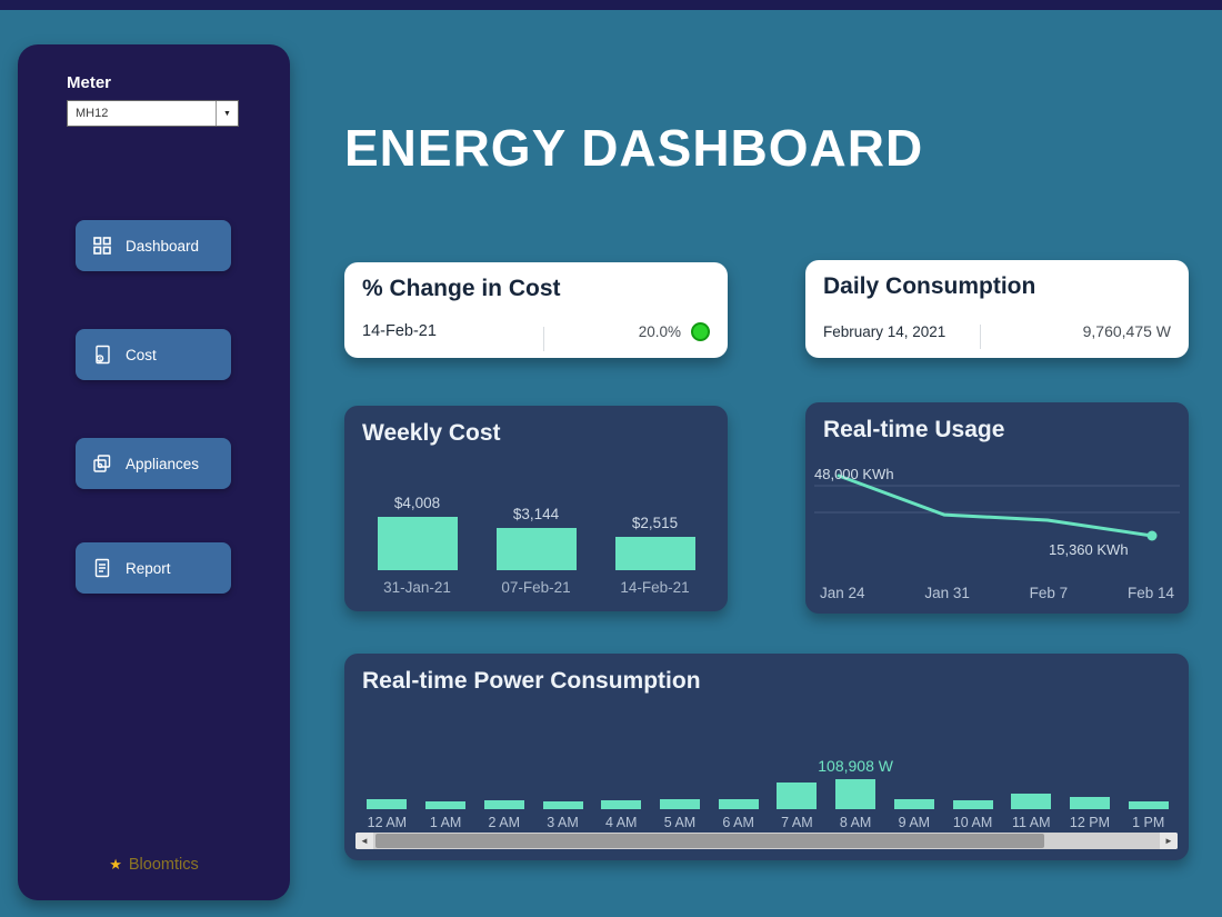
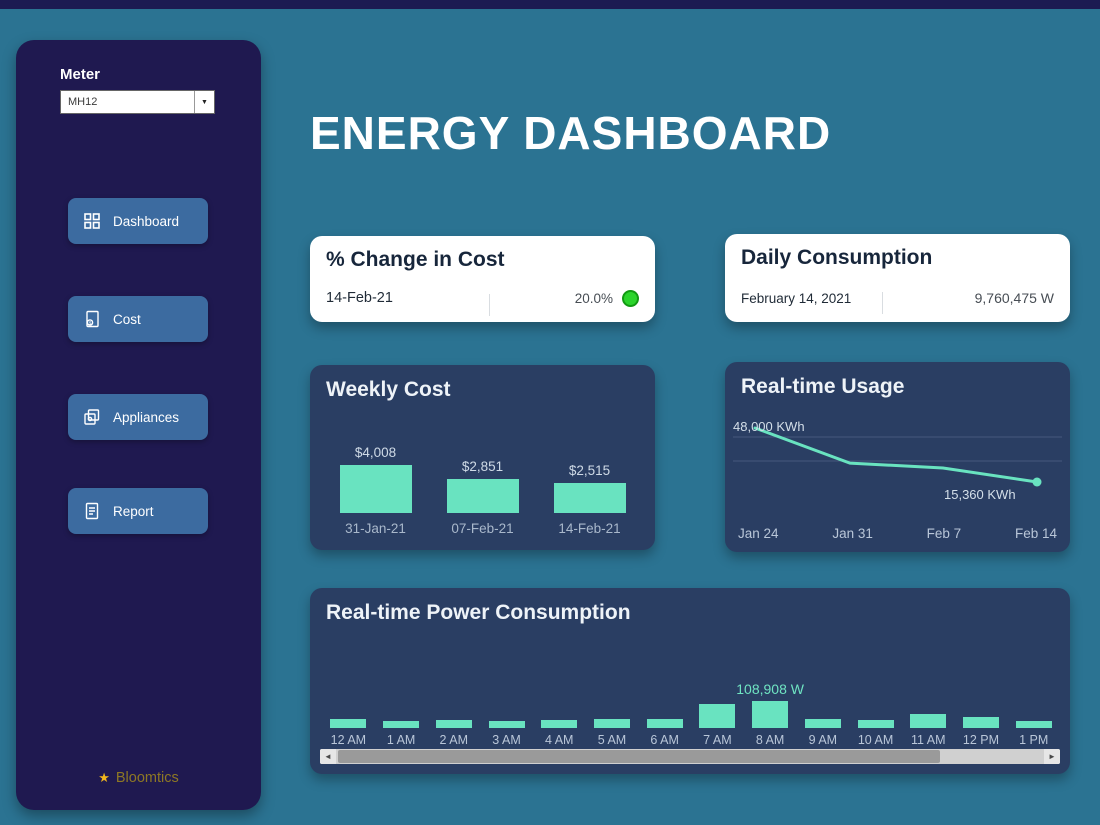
Weekly Cost/07-Feb-21: $3,144 -> $2,851
